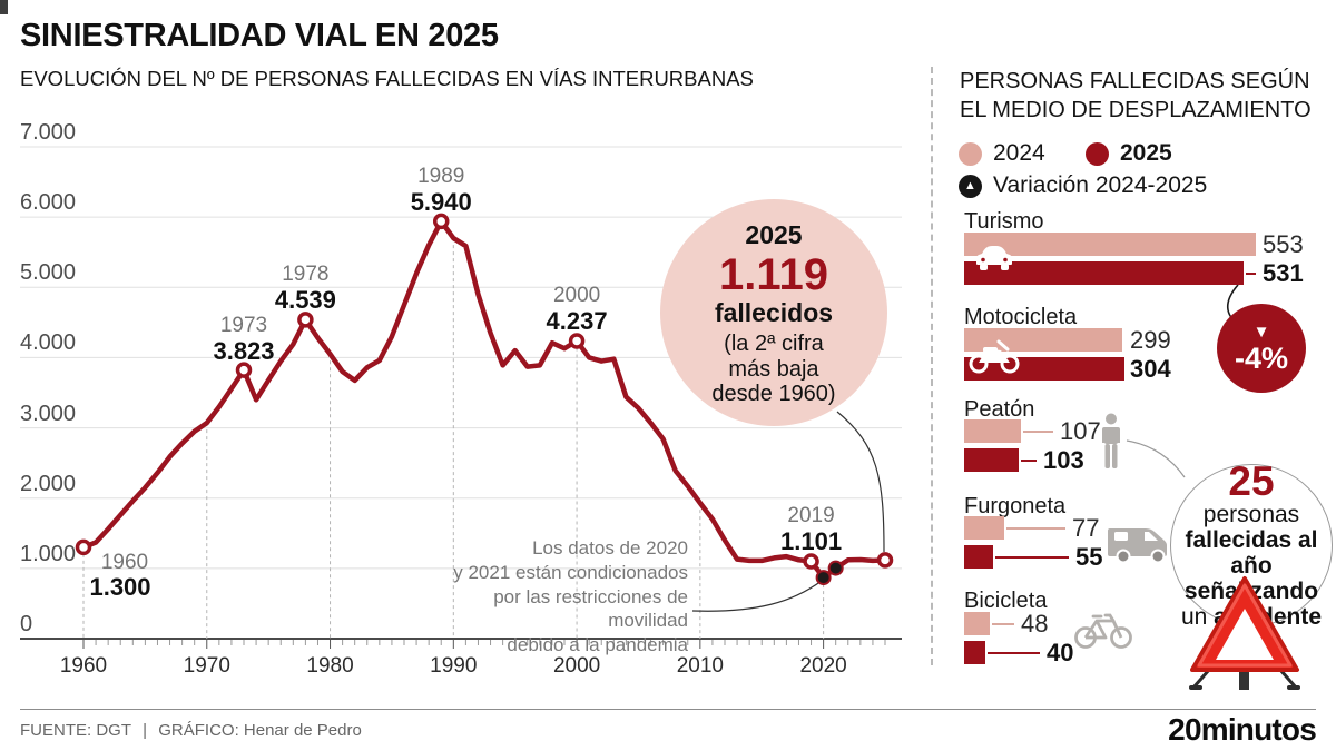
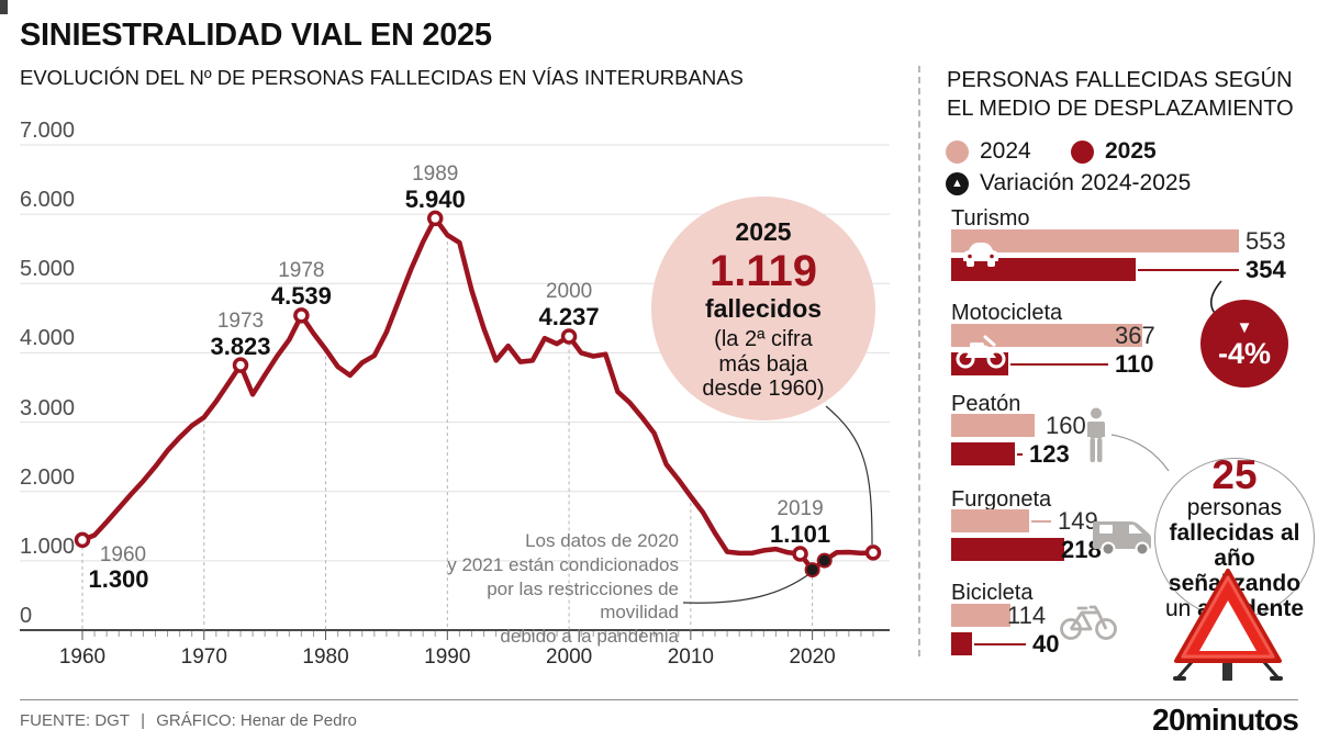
PERSONAS FALLECIDAS SEGÚN EL MEDIO DE DESPLAZAMIENTO/2025/Turismo: 531 -> 354
PERSONAS FALLECIDAS SEGÚN EL MEDIO DE DESPLAZAMIENTO/2024/Motocicleta: 299 -> 367
PERSONAS FALLECIDAS SEGÚN EL MEDIO DE DESPLAZAMIENTO/2025/Motocicleta: 304 -> 110
PERSONAS FALLECIDAS SEGÚN EL MEDIO DE DESPLAZAMIENTO/2024/Peatón: 107 -> 160
PERSONAS FALLECIDAS SEGÚN EL MEDIO DE DESPLAZAMIENTO/2025/Peatón: 103 -> 123
PERSONAS FALLECIDAS SEGÚN EL MEDIO DE DESPLAZAMIENTO/2024/Furgoneta: 77 -> 149
PERSONAS FALLECIDAS SEGÚN EL MEDIO DE DESPLAZAMIENTO/2025/Furgoneta: 55 -> 218
PERSONAS FALLECIDAS SEGÚN EL MEDIO DE DESPLAZAMIENTO/2024/Bicicleta: 48 -> 114
